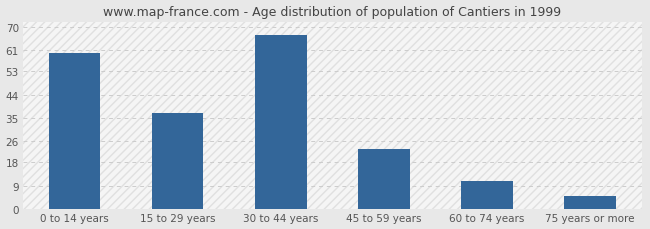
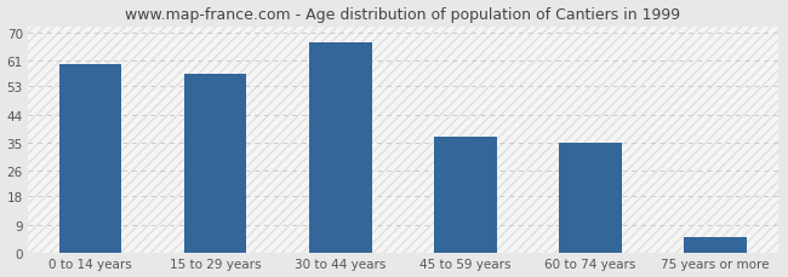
15 to 29 years: 37 -> 57
45 to 59 years: 23 -> 37
60 to 74 years: 11 -> 35
